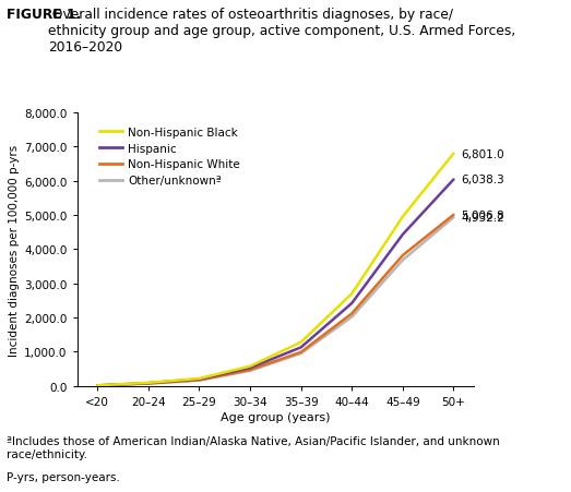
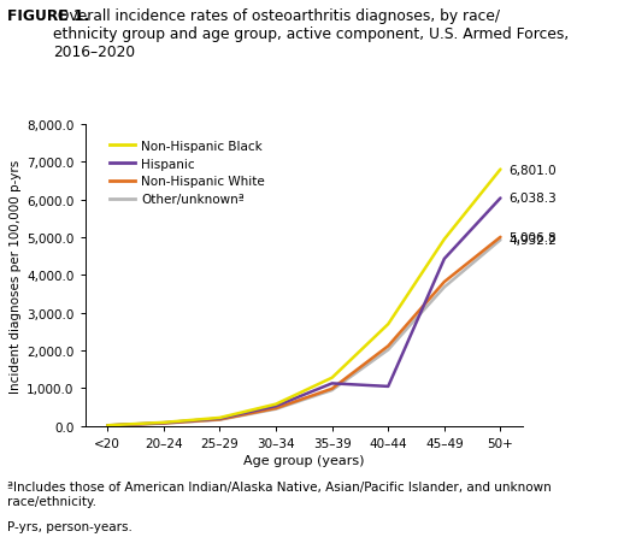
Hispanic/40–44: 2,420 -> 1,050
